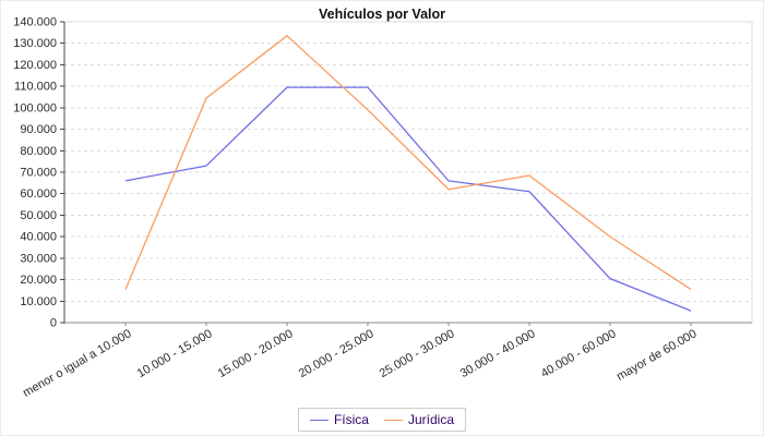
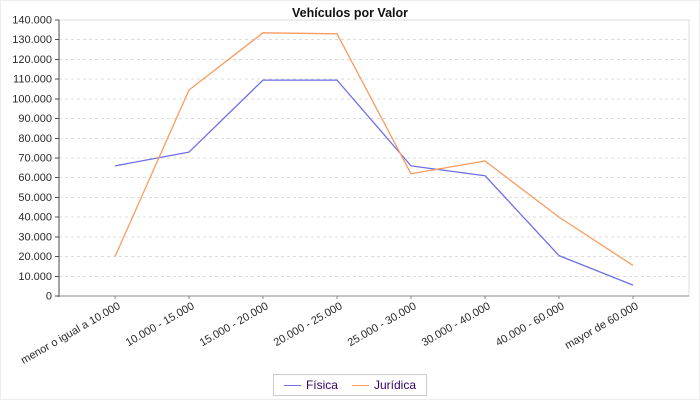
Jurídica/menor o igual a 10.000: 16000 -> 20000
Jurídica/20.000 - 25.000: 99000 -> 133000
